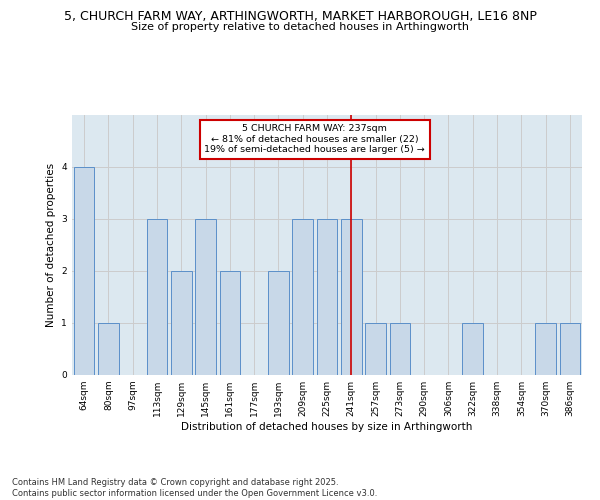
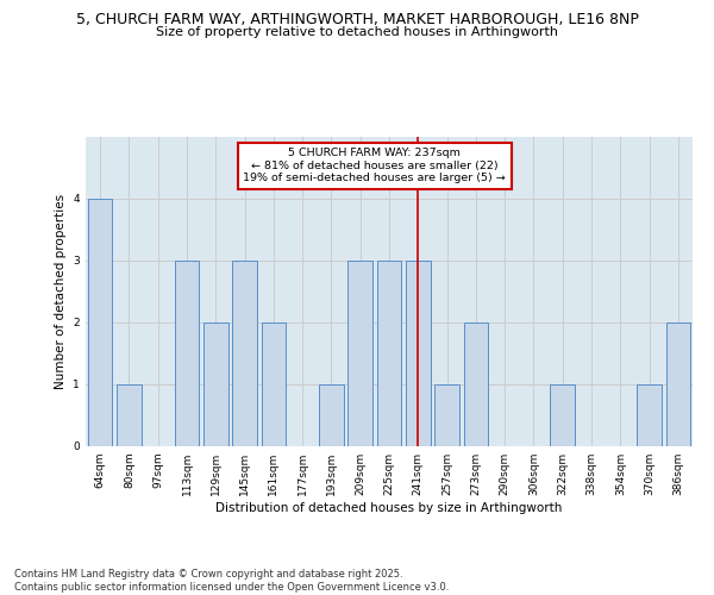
193sqm: 2 -> 1
273sqm: 1 -> 2
386sqm: 1 -> 2
